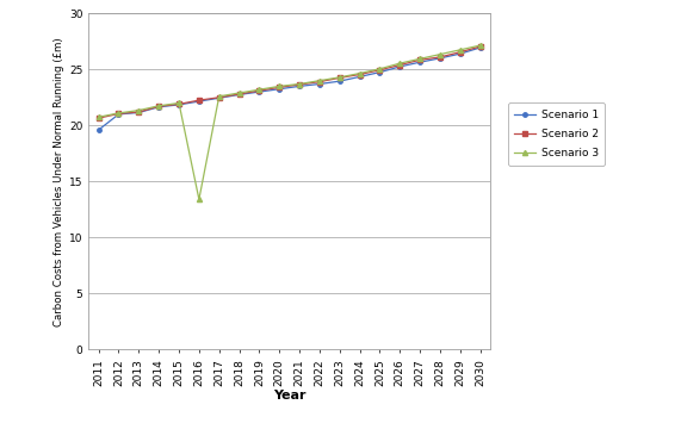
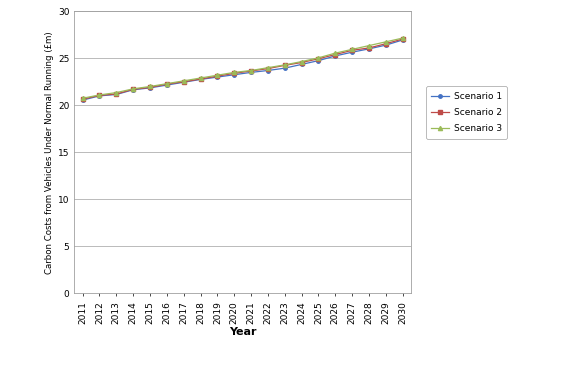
Scenario 1/2011: 19.6 -> 20.6
Scenario 3/2016: 13.4 -> 22.3
